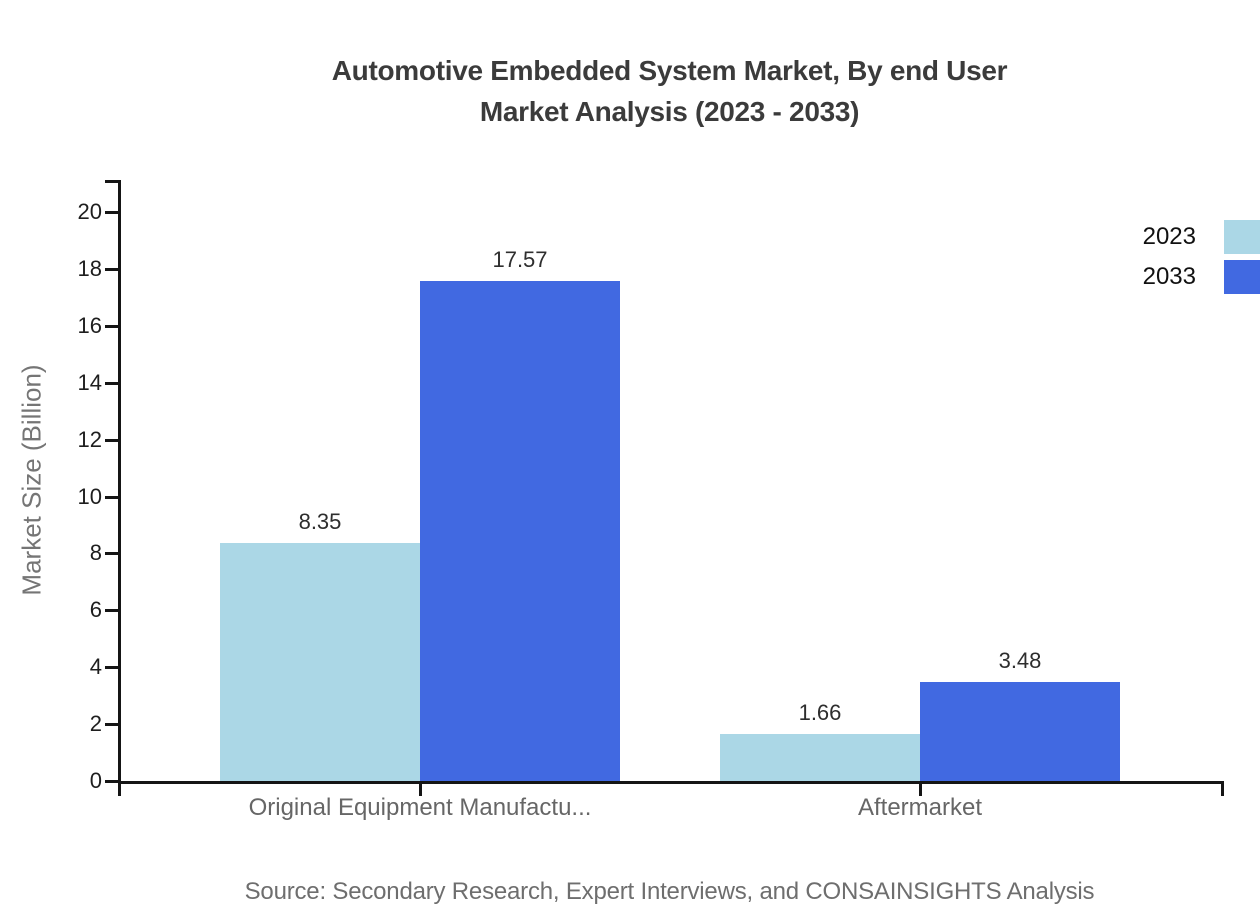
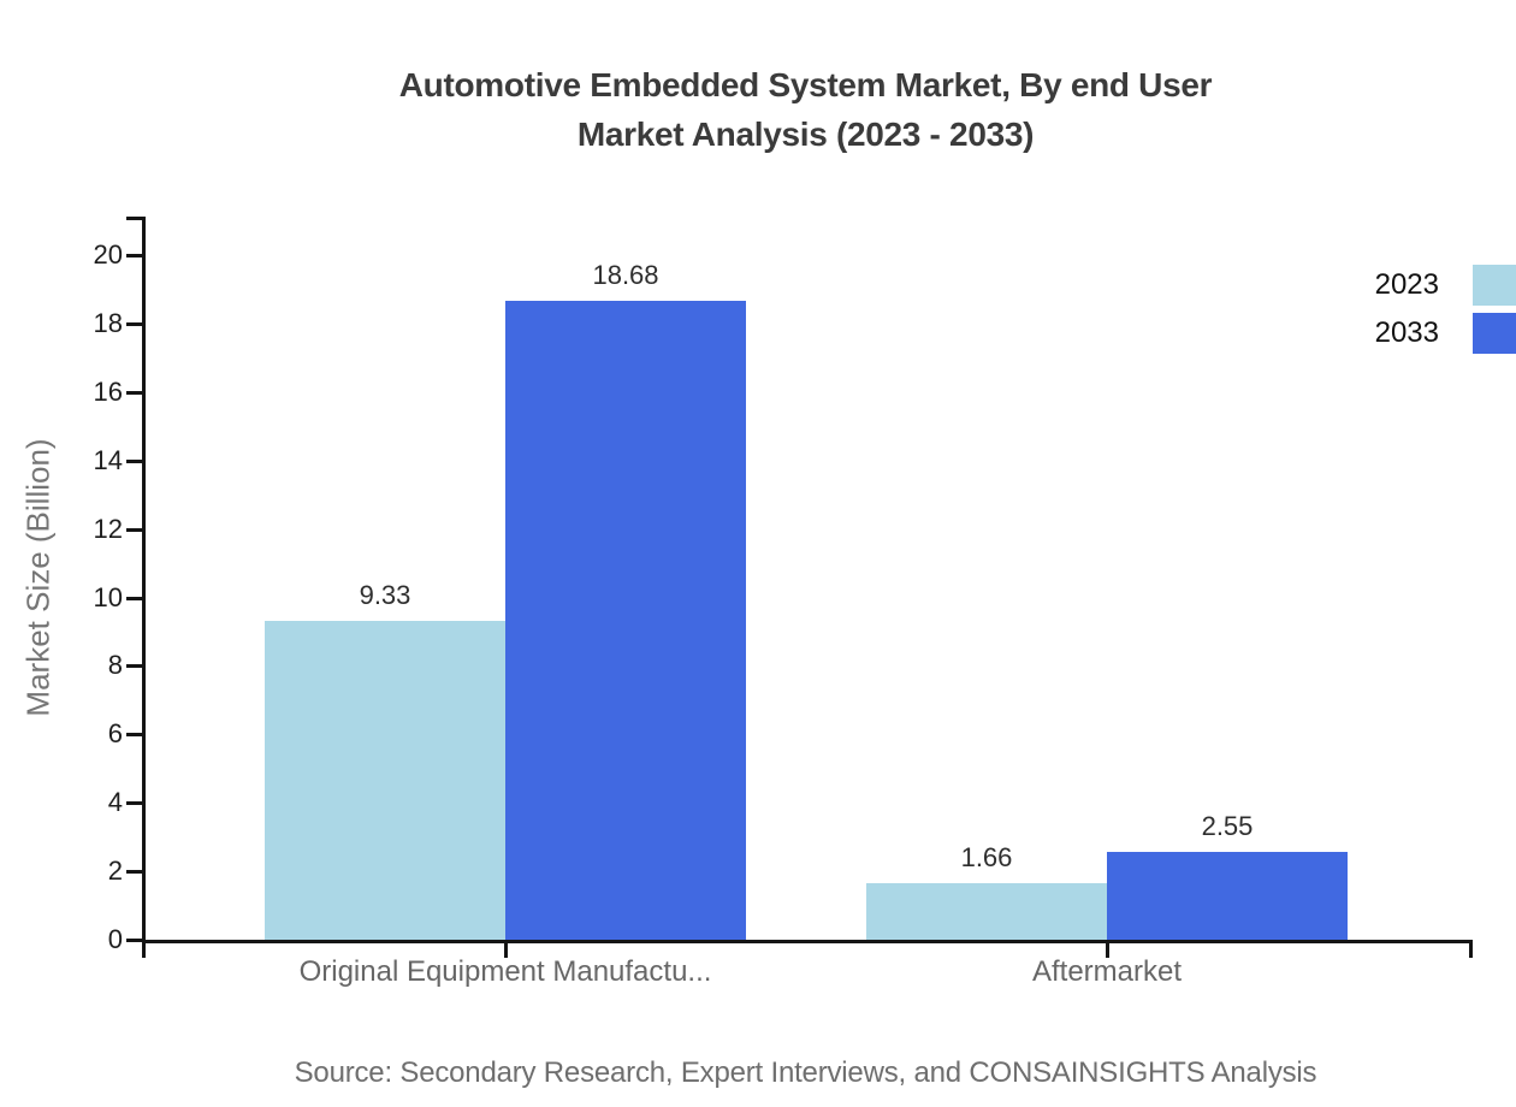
2023/Original Equipment Manufactu...: 8.35 -> 9.33
2033/Original Equipment Manufactu...: 17.57 -> 18.68
2033/Aftermarket: 3.48 -> 2.55
